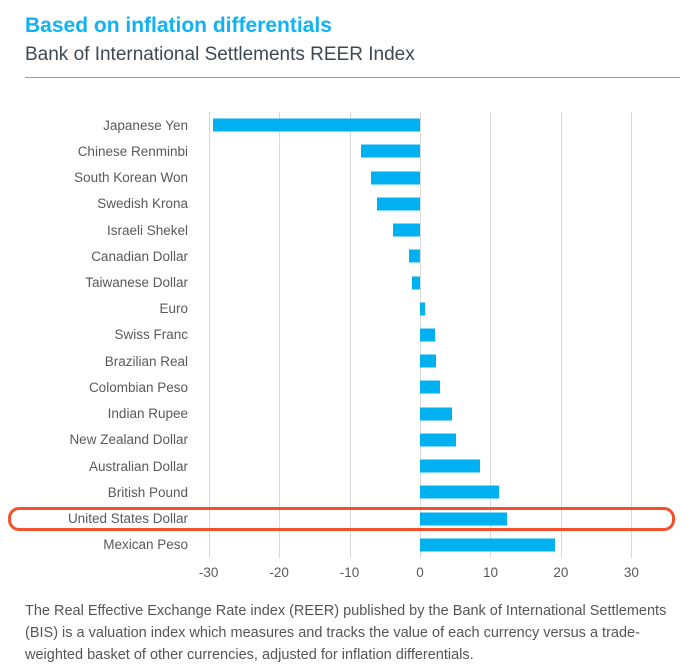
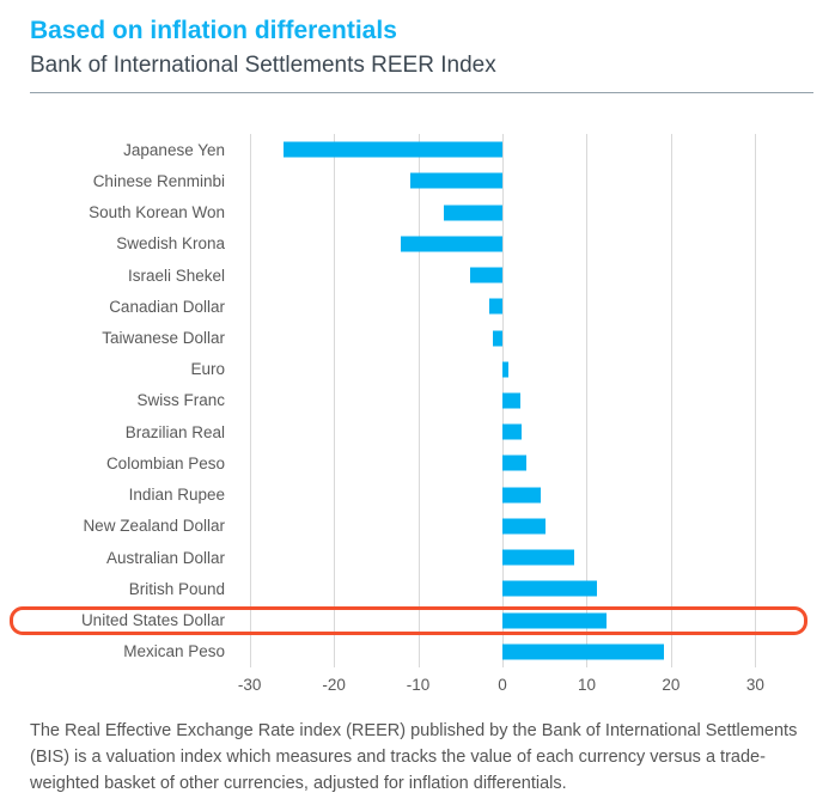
Japanese Yen: -29 -> -26
Chinese Renminbi: -8 -> -11
Swedish Krona: -6 -> -12
